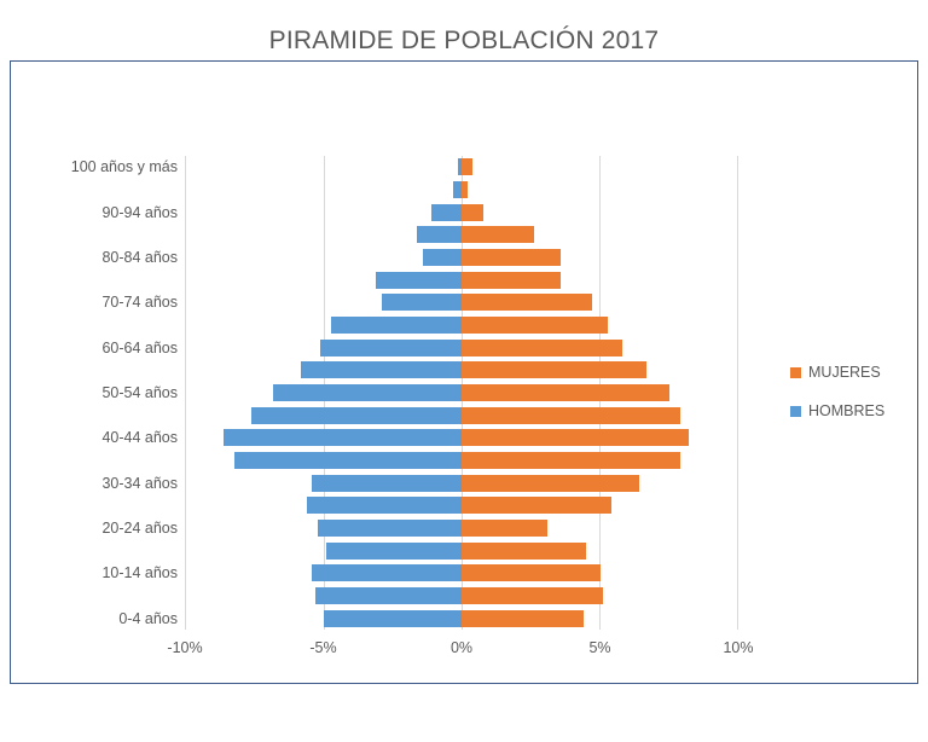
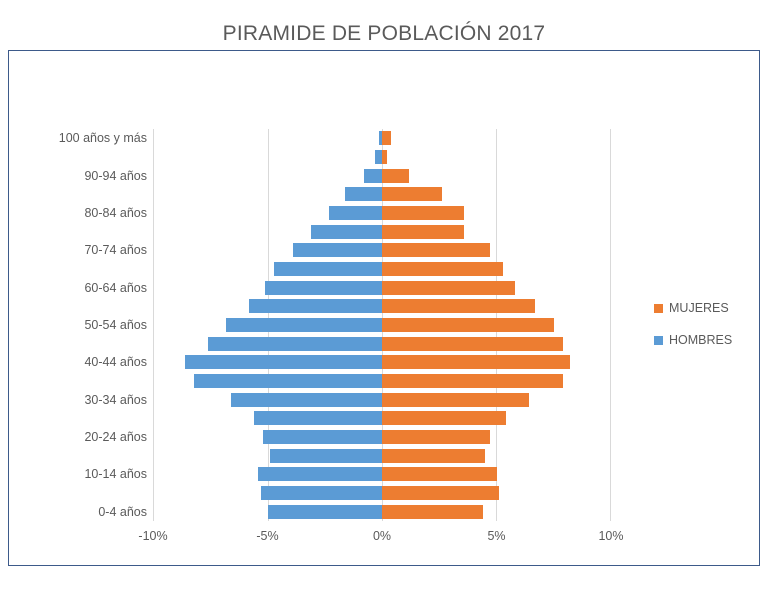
HOMBRES/90-94 años: 1.1% -> 0.8%
MUJERES/90-94 años: 0.8% -> 1.2%
HOMBRES/80-84 años: 1.4% -> 2.3%
HOMBRES/70-74 años: 2.9% -> 3.9%
HOMBRES/30-34 años: 5.4% -> 6.6%
MUJERES/20-24 años: 3.1% -> 4.7%
